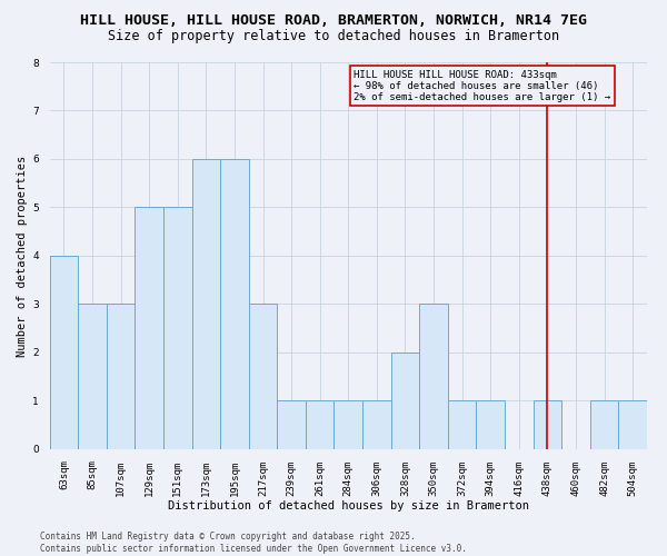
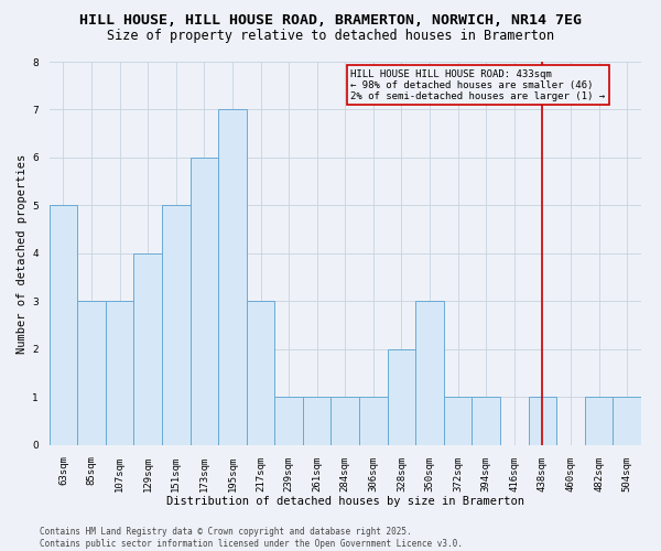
63sqm: 4 -> 5
129sqm: 5 -> 4
195sqm: 6 -> 7
